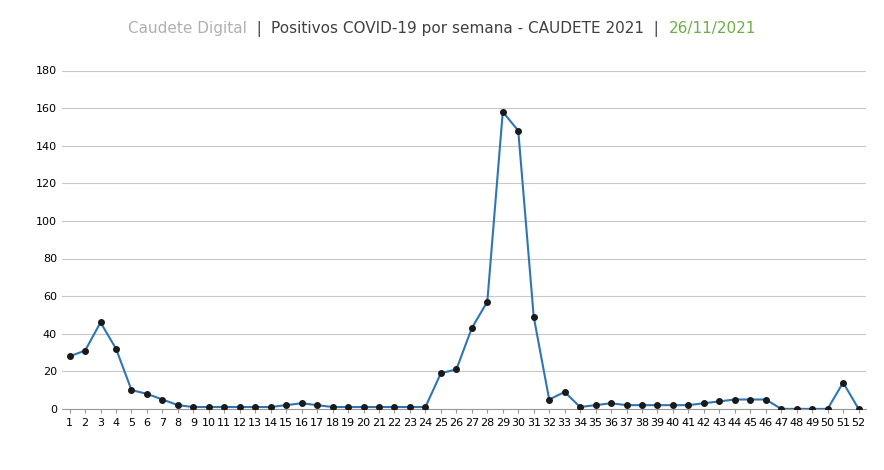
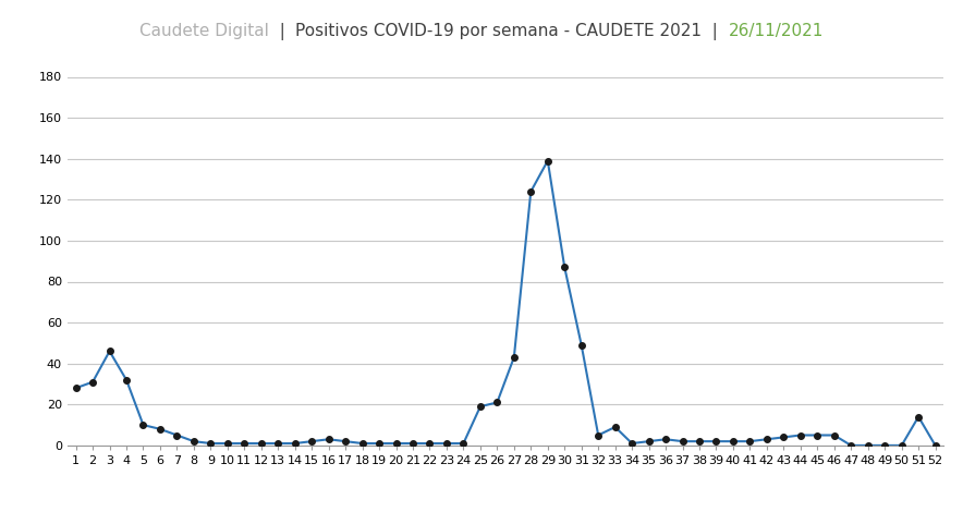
28: 57 -> 124
29: 158 -> 139
30: 148 -> 87
